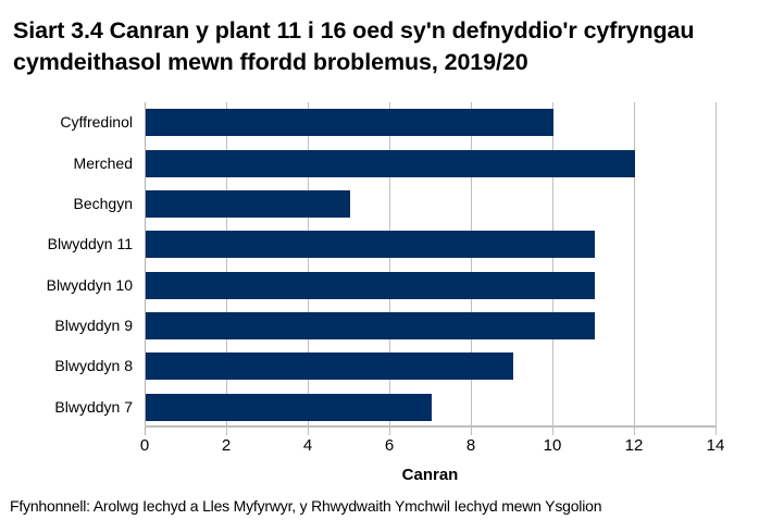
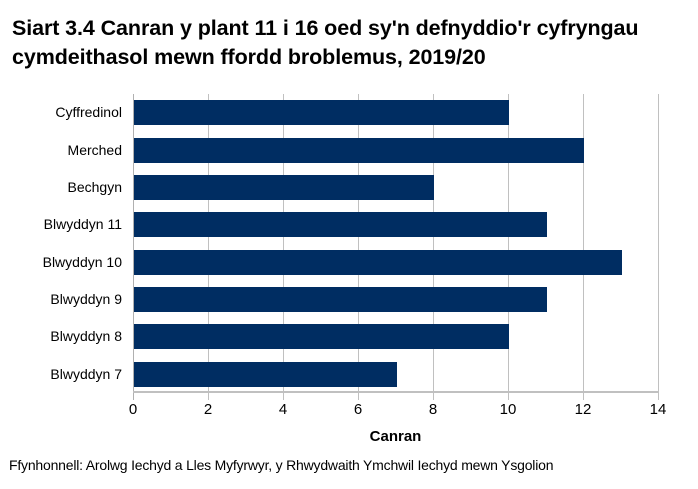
Bechgyn: 5 -> 8
Blwyddyn 10: 11 -> 13
Blwyddyn 8: 9 -> 10
